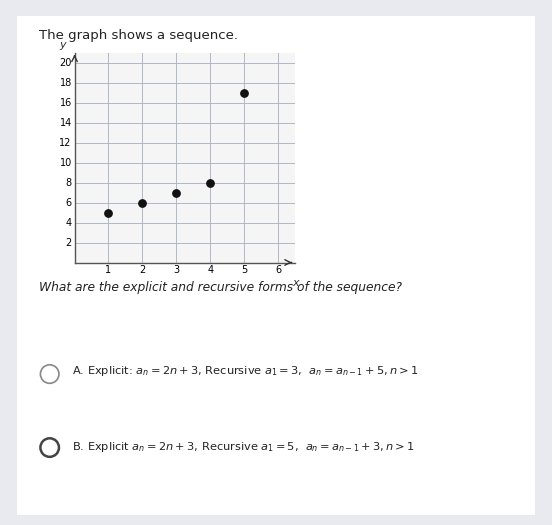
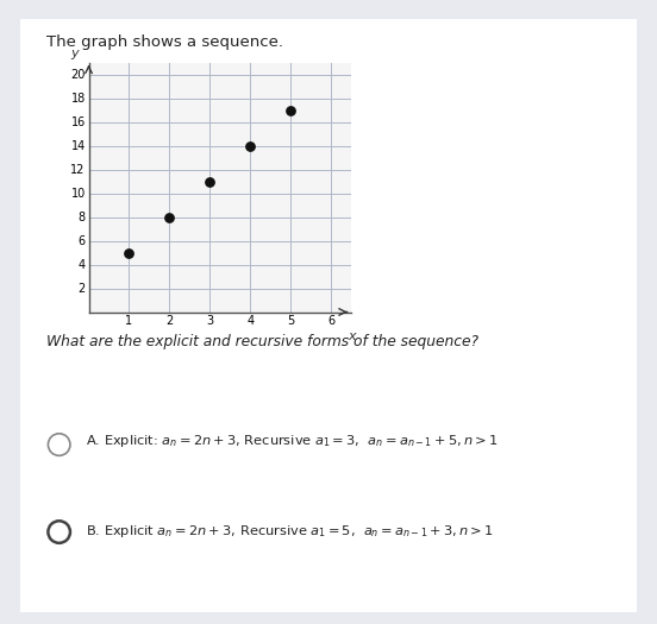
2: 6 -> 8
3: 7 -> 11
4: 8 -> 14
